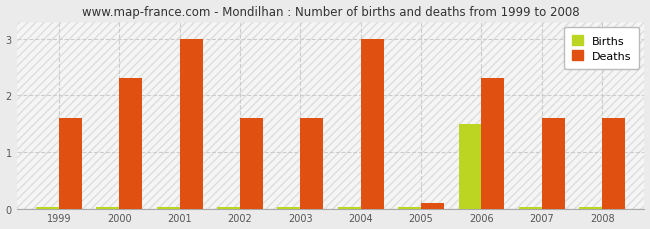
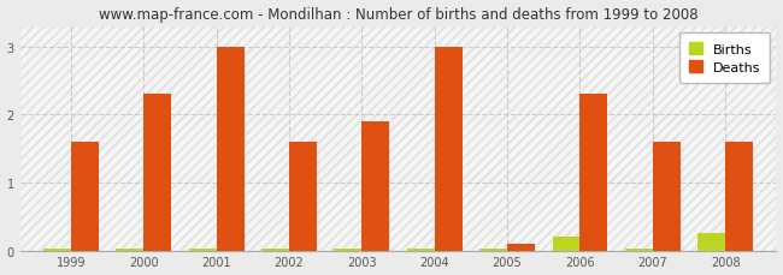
Deaths/2003: 1.6 -> 1.9
Births/2006: 1.50 -> 0.20
Births/2008: 0.02 -> 0.26
